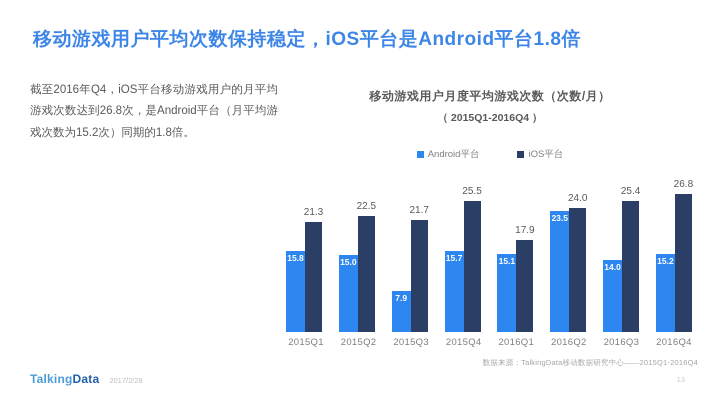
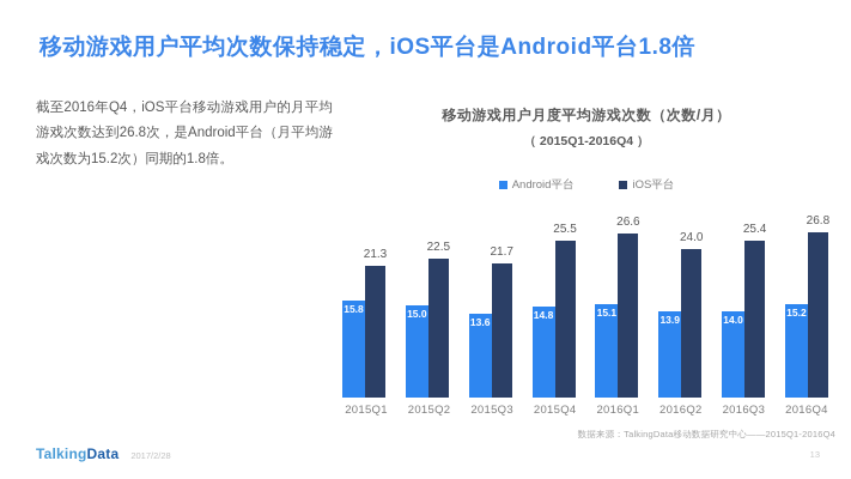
Android平台/2015Q3: 7.9 -> 13.6
Android平台/2015Q4: 15.7 -> 14.8
iOS平台/2016Q1: 17.9 -> 26.6
Android平台/2016Q2: 23.5 -> 13.9
